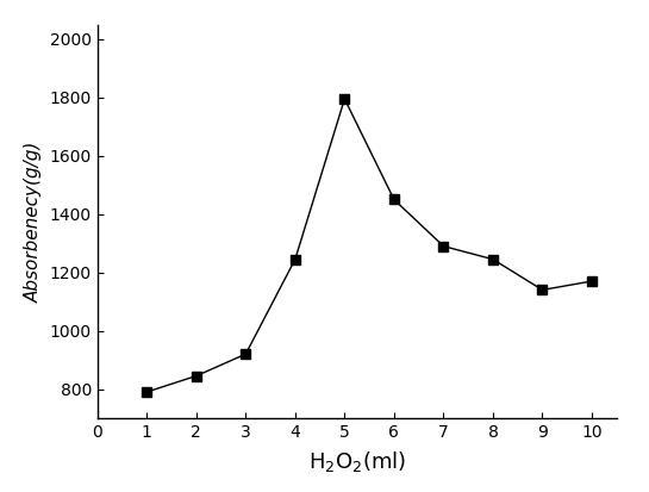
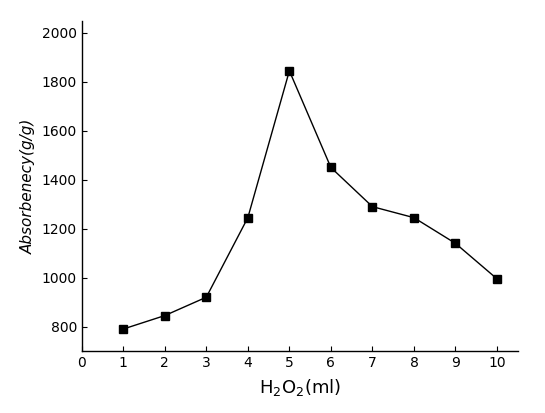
5: 1795 -> 1845
10: 1170 -> 995
